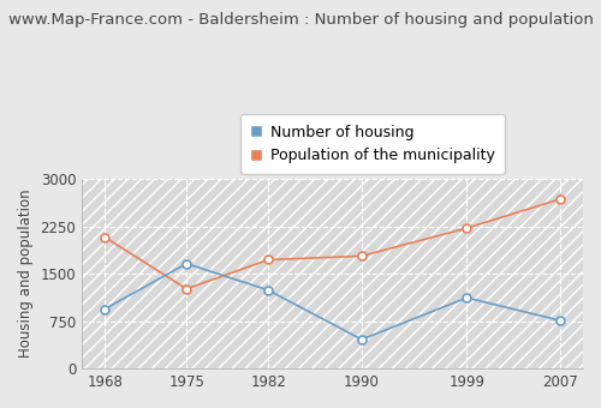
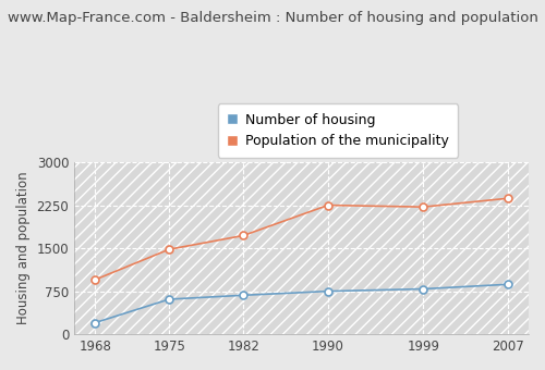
Number of housing/1968: 940 -> 200
Population of the municipality/1968: 2080 -> 950
Number of housing/1975: 1660 -> 610
Population of the municipality/1975: 1260 -> 1480
Number of housing/1982: 1240 -> 680
Number of housing/1990: 460 -> 750
Population of the municipality/1990: 1780 -> 2250
Number of housing/1999: 1120 -> 790
Number of housing/2007: 760 -> 870
Population of the municipality/2007: 2680 -> 2370
